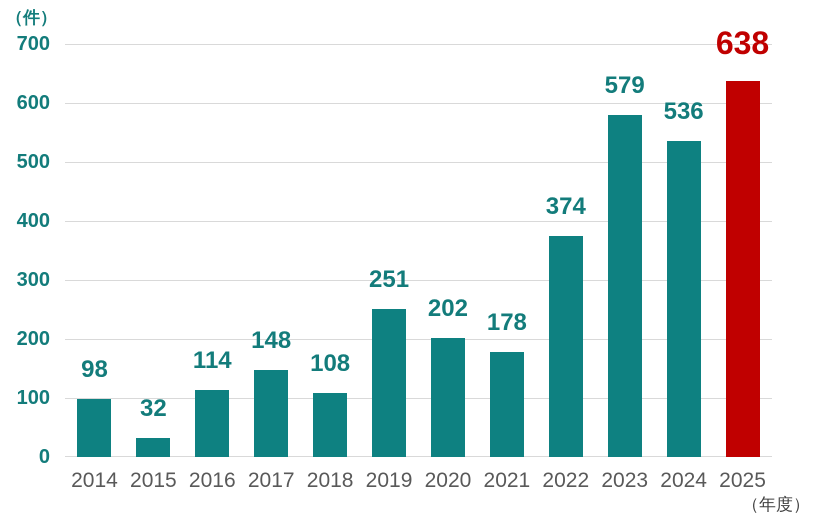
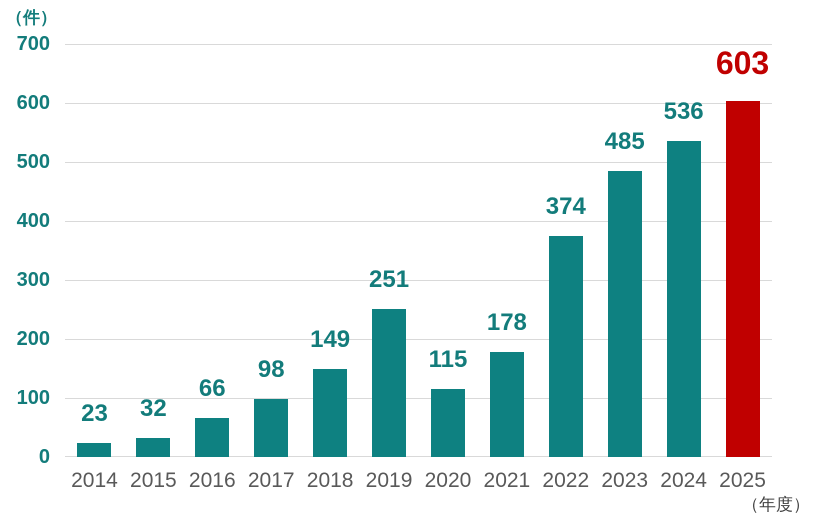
2014: 98 -> 23
2016: 114 -> 66
2017: 148 -> 98
2018: 108 -> 149
2020: 202 -> 115
2023: 579 -> 485
2025: 638 -> 603
